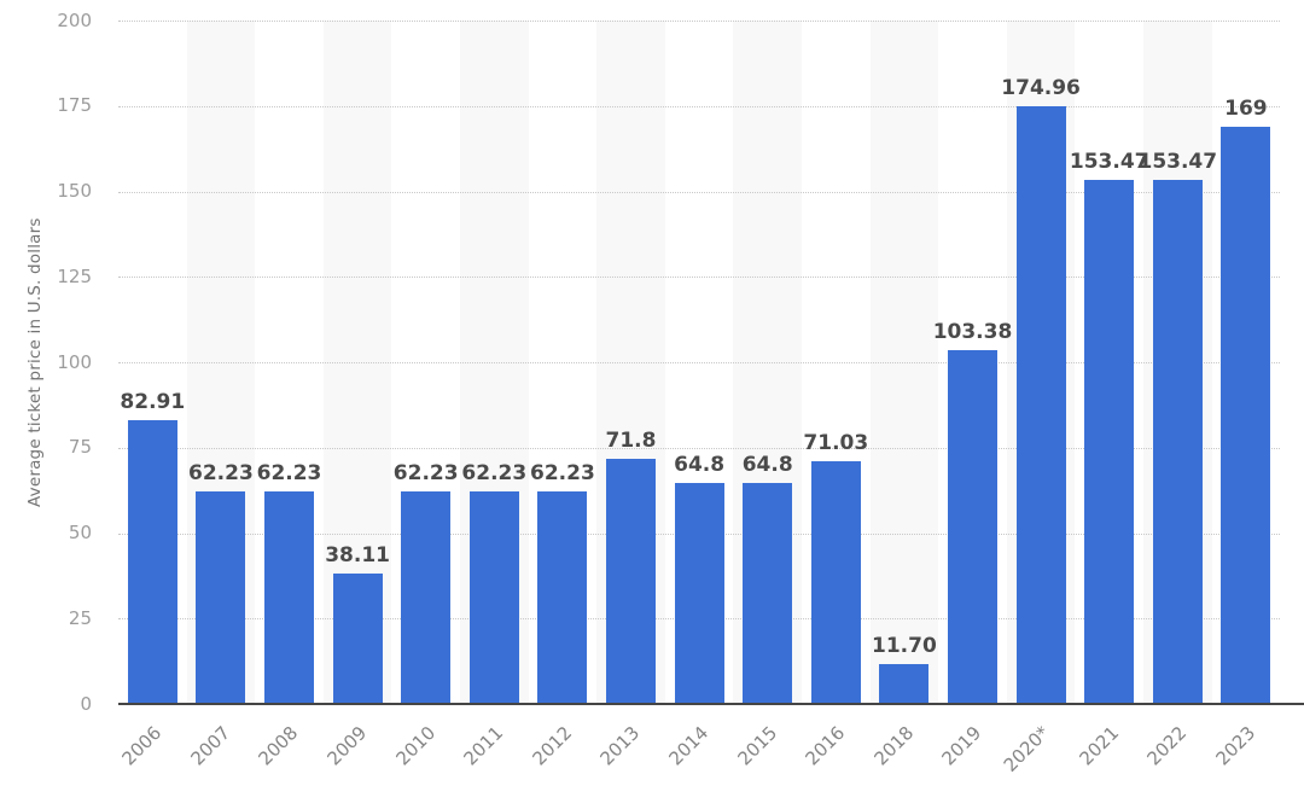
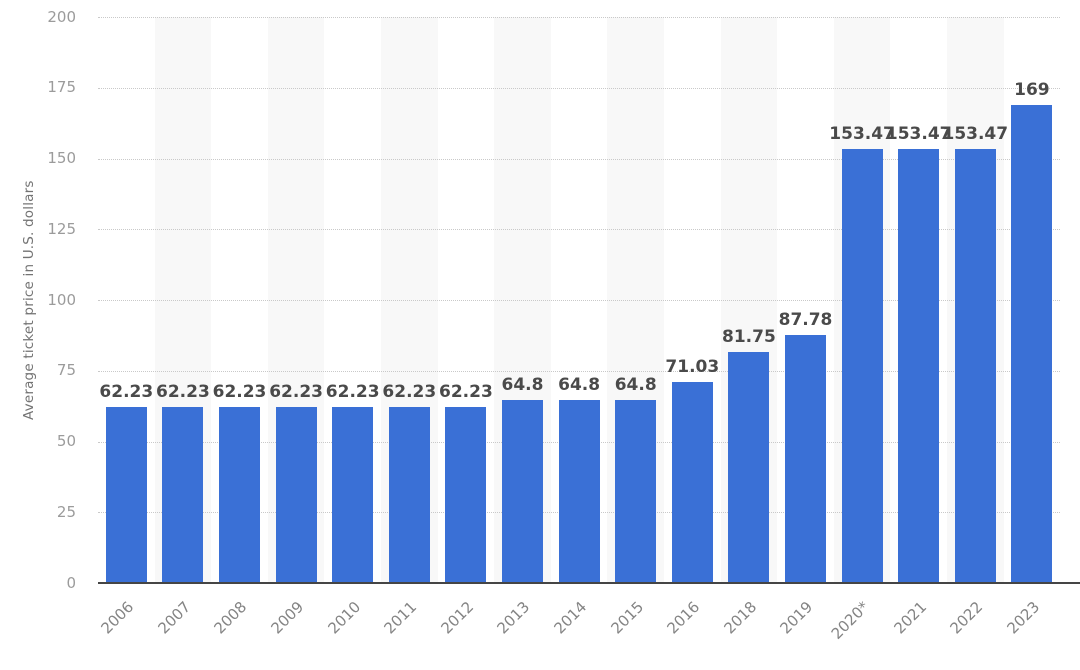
2006: 82.91 -> 62.23
2009: 38.11 -> 62.23
2013: 71.8 -> 64.8
2018: 11.70 -> 81.75
2019: 103.38 -> 87.78
2020*: 174.96 -> 153.47
